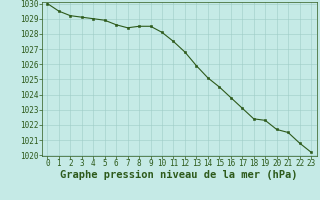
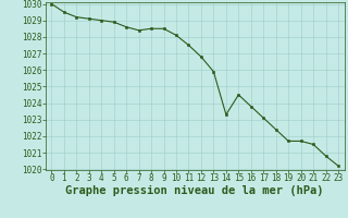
14: 1025.1 -> 1023.3
19: 1022.3 -> 1021.7
